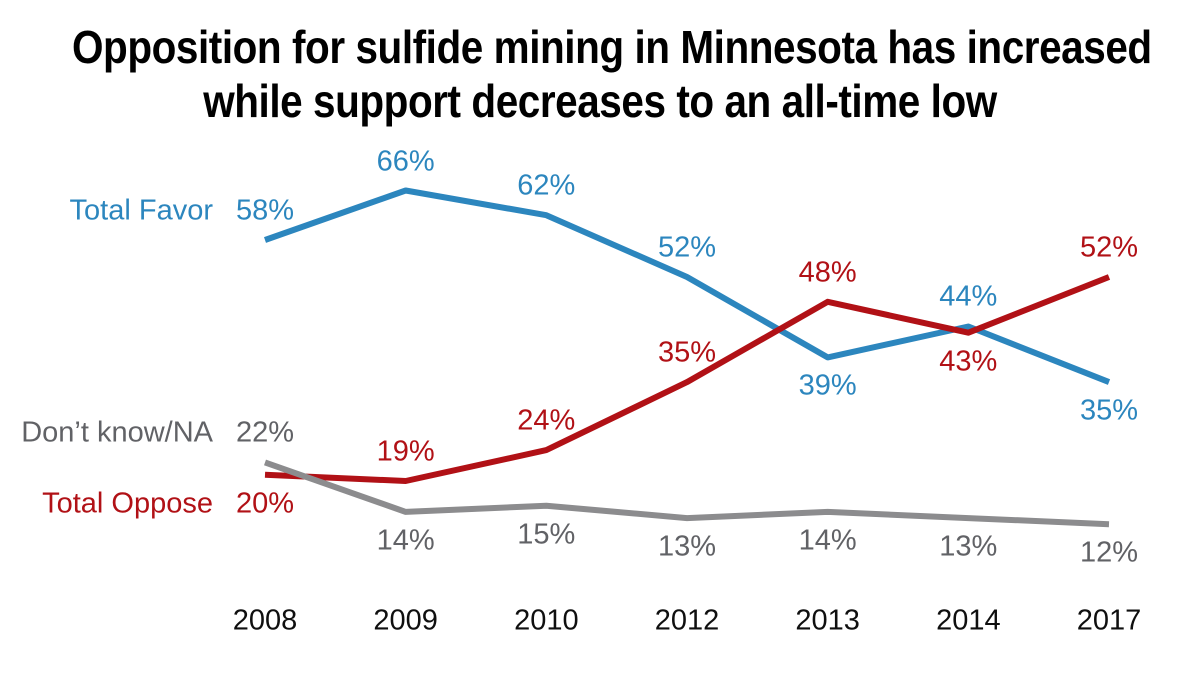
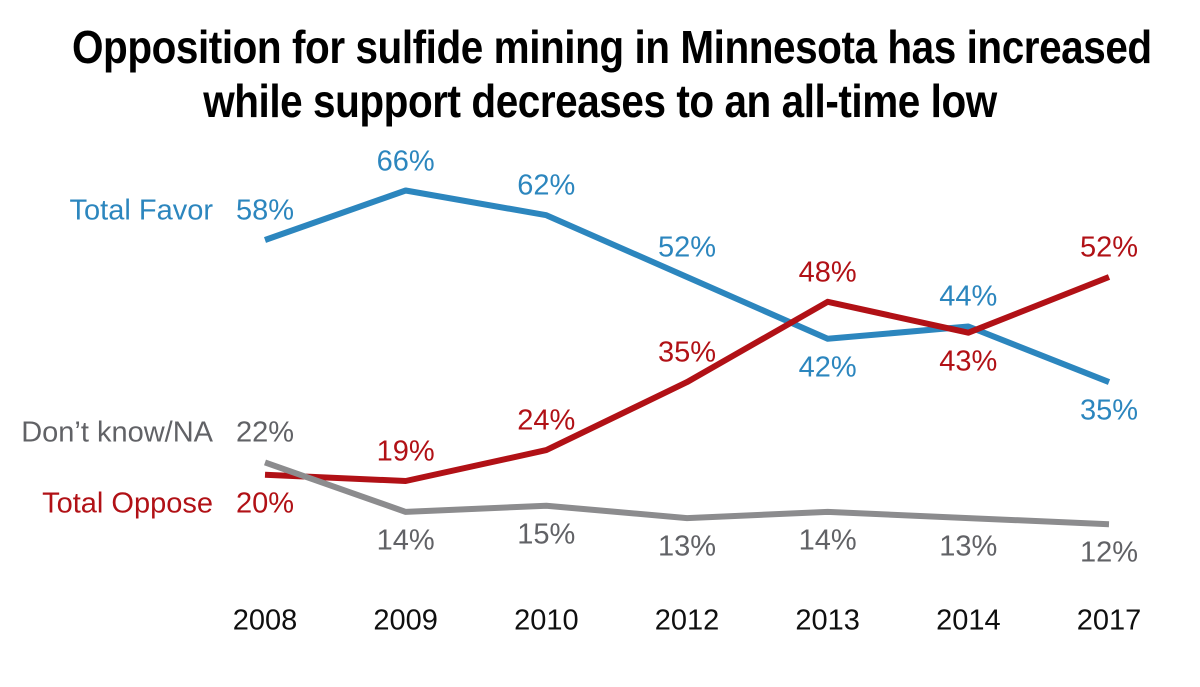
Total Favor/2013: 39% -> 42%
